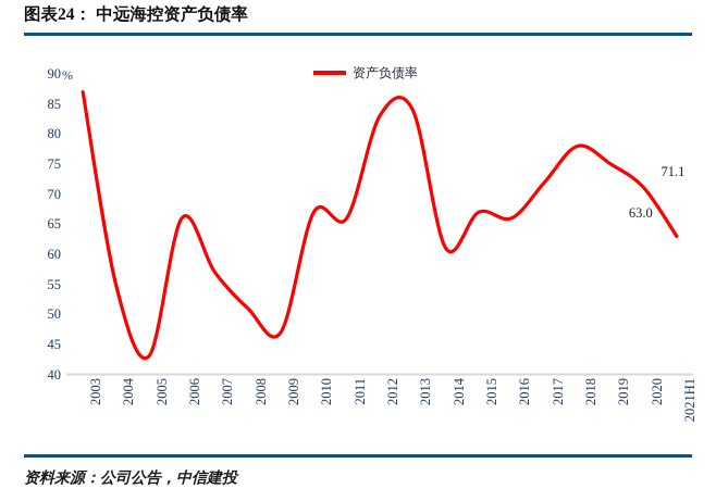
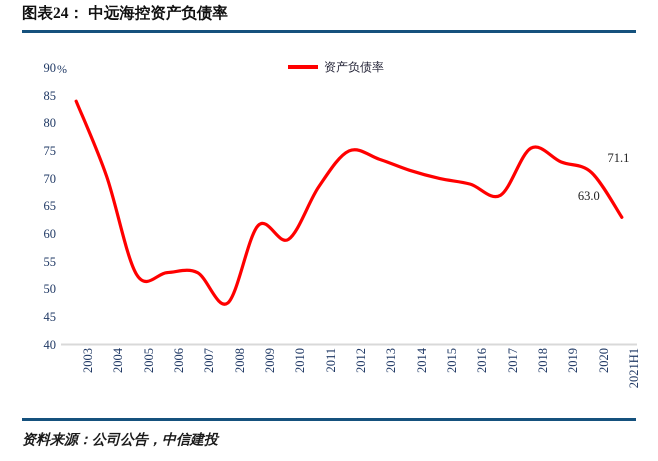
2003: 87 -> 84
2004: 55 -> 70
2005: 43 -> 53
2006: 66 -> 53
2007: 57 -> 53
2008: 51 -> 48
2009: 47 -> 62
2010: 67 -> 59
2011: 66 -> 68
2012: 83 -> 75
2013: 84 -> 74
2014: 61 -> 72
2015: 67 -> 70
2016: 66 -> 69
2017: 72 -> 67
2018: 78 -> 76
2019: 75 -> 73
